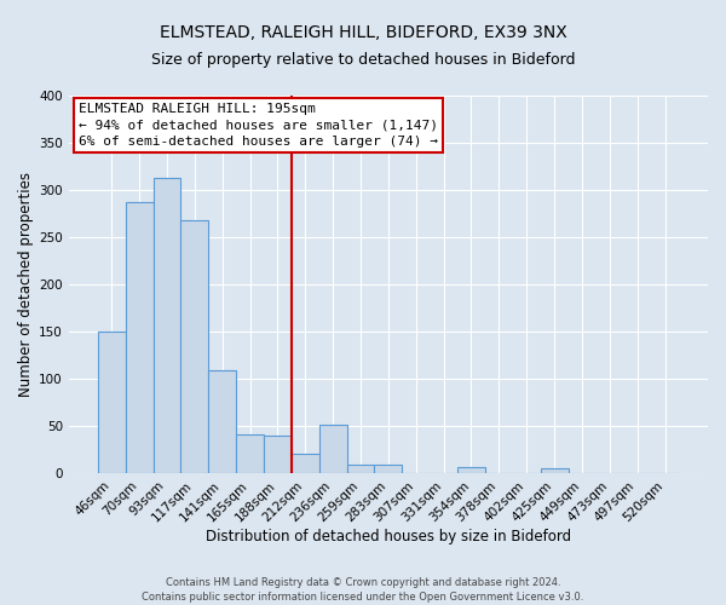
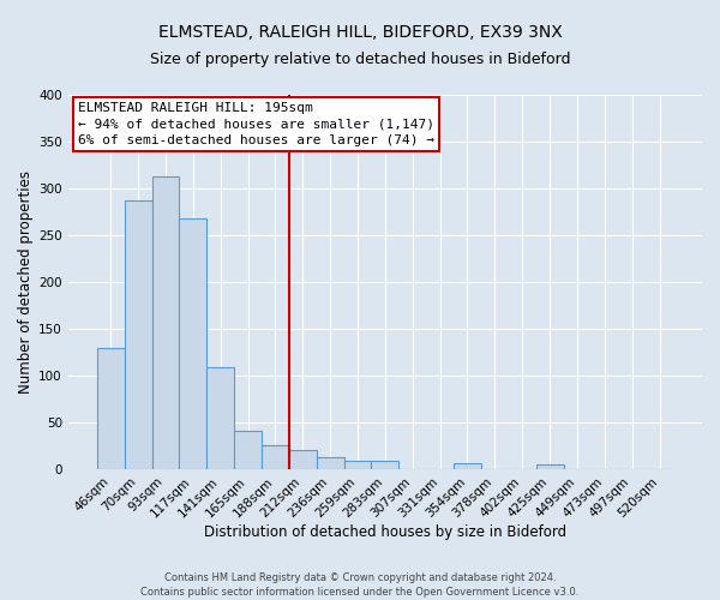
46sqm: 150 -> 130
188sqm: 40 -> 26
236sqm: 52 -> 13
